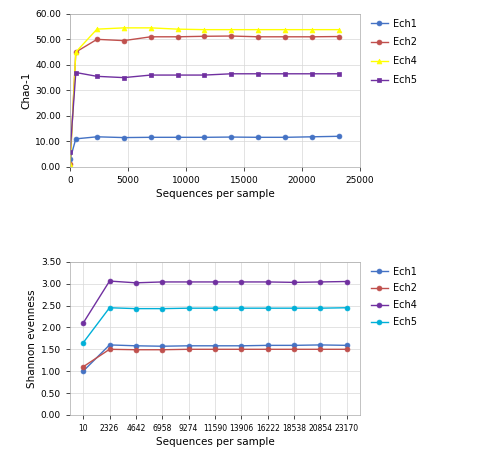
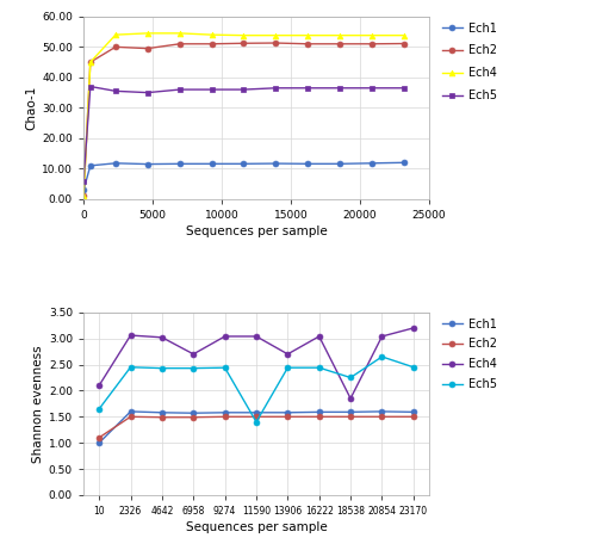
Ech4/6958: 3.04 -> 2.70
Ech5/11590: 2.44 -> 1.40
Ech4/13906: 3.04 -> 2.70
Ech4/18538: 3.03 -> 1.85
Ech5/18538: 2.44 -> 2.25
Ech5/20854: 2.44 -> 2.65
Ech4/23170: 3.05 -> 3.20
